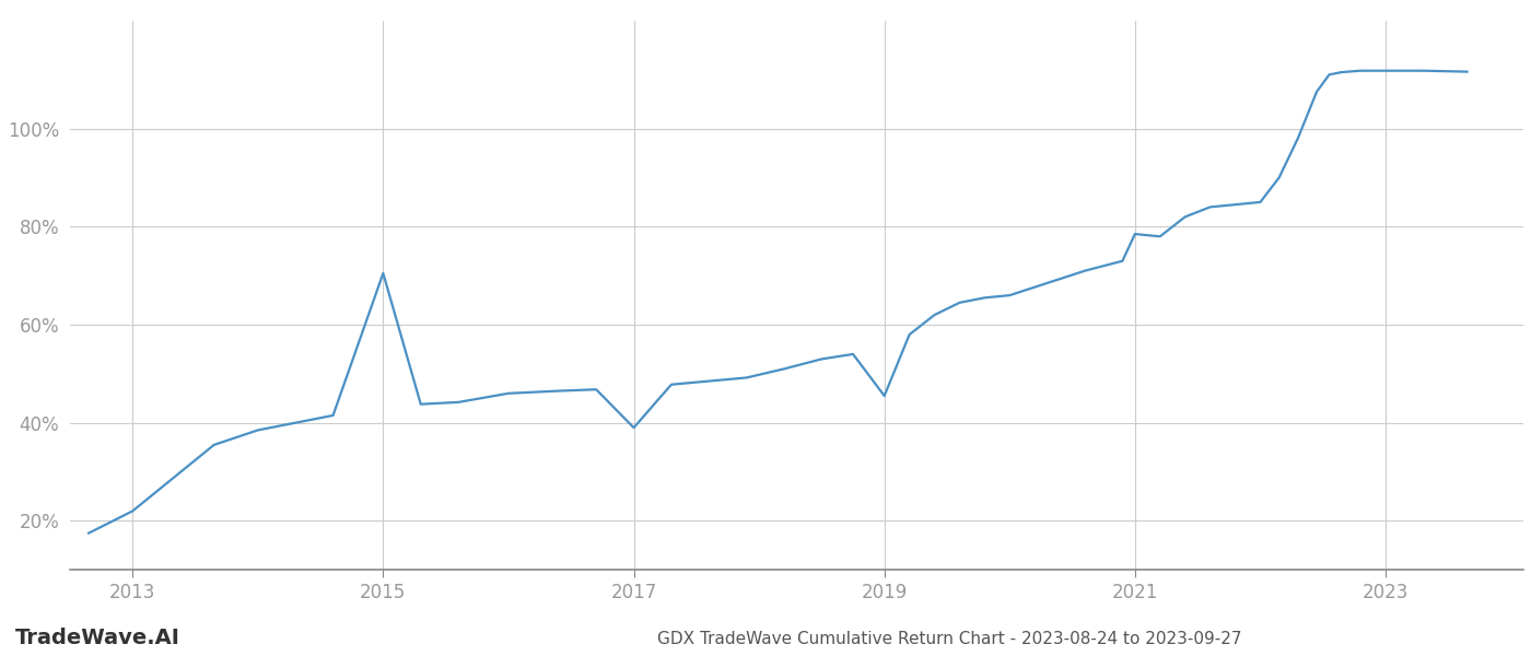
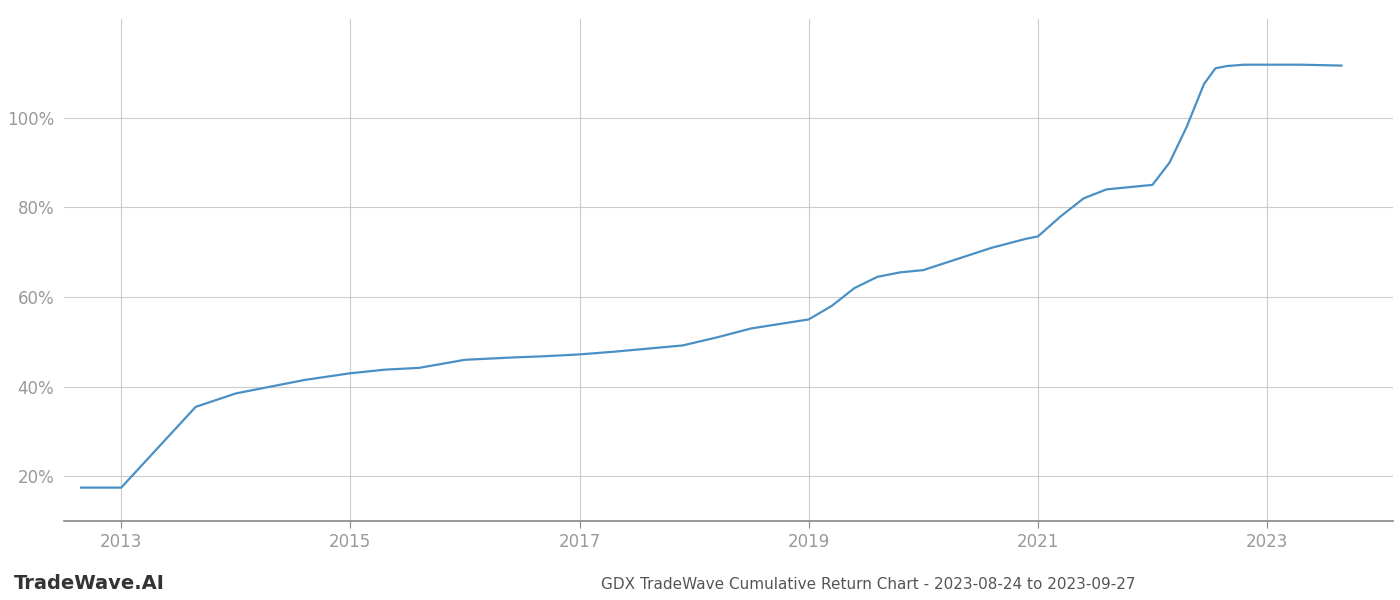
2013: 22.0% -> 17.5%
2015: 70.5% -> 43.0%
2017: 39.0% -> 47.2%
2019: 45.5% -> 55.0%
2021: 78.5% -> 73.5%
